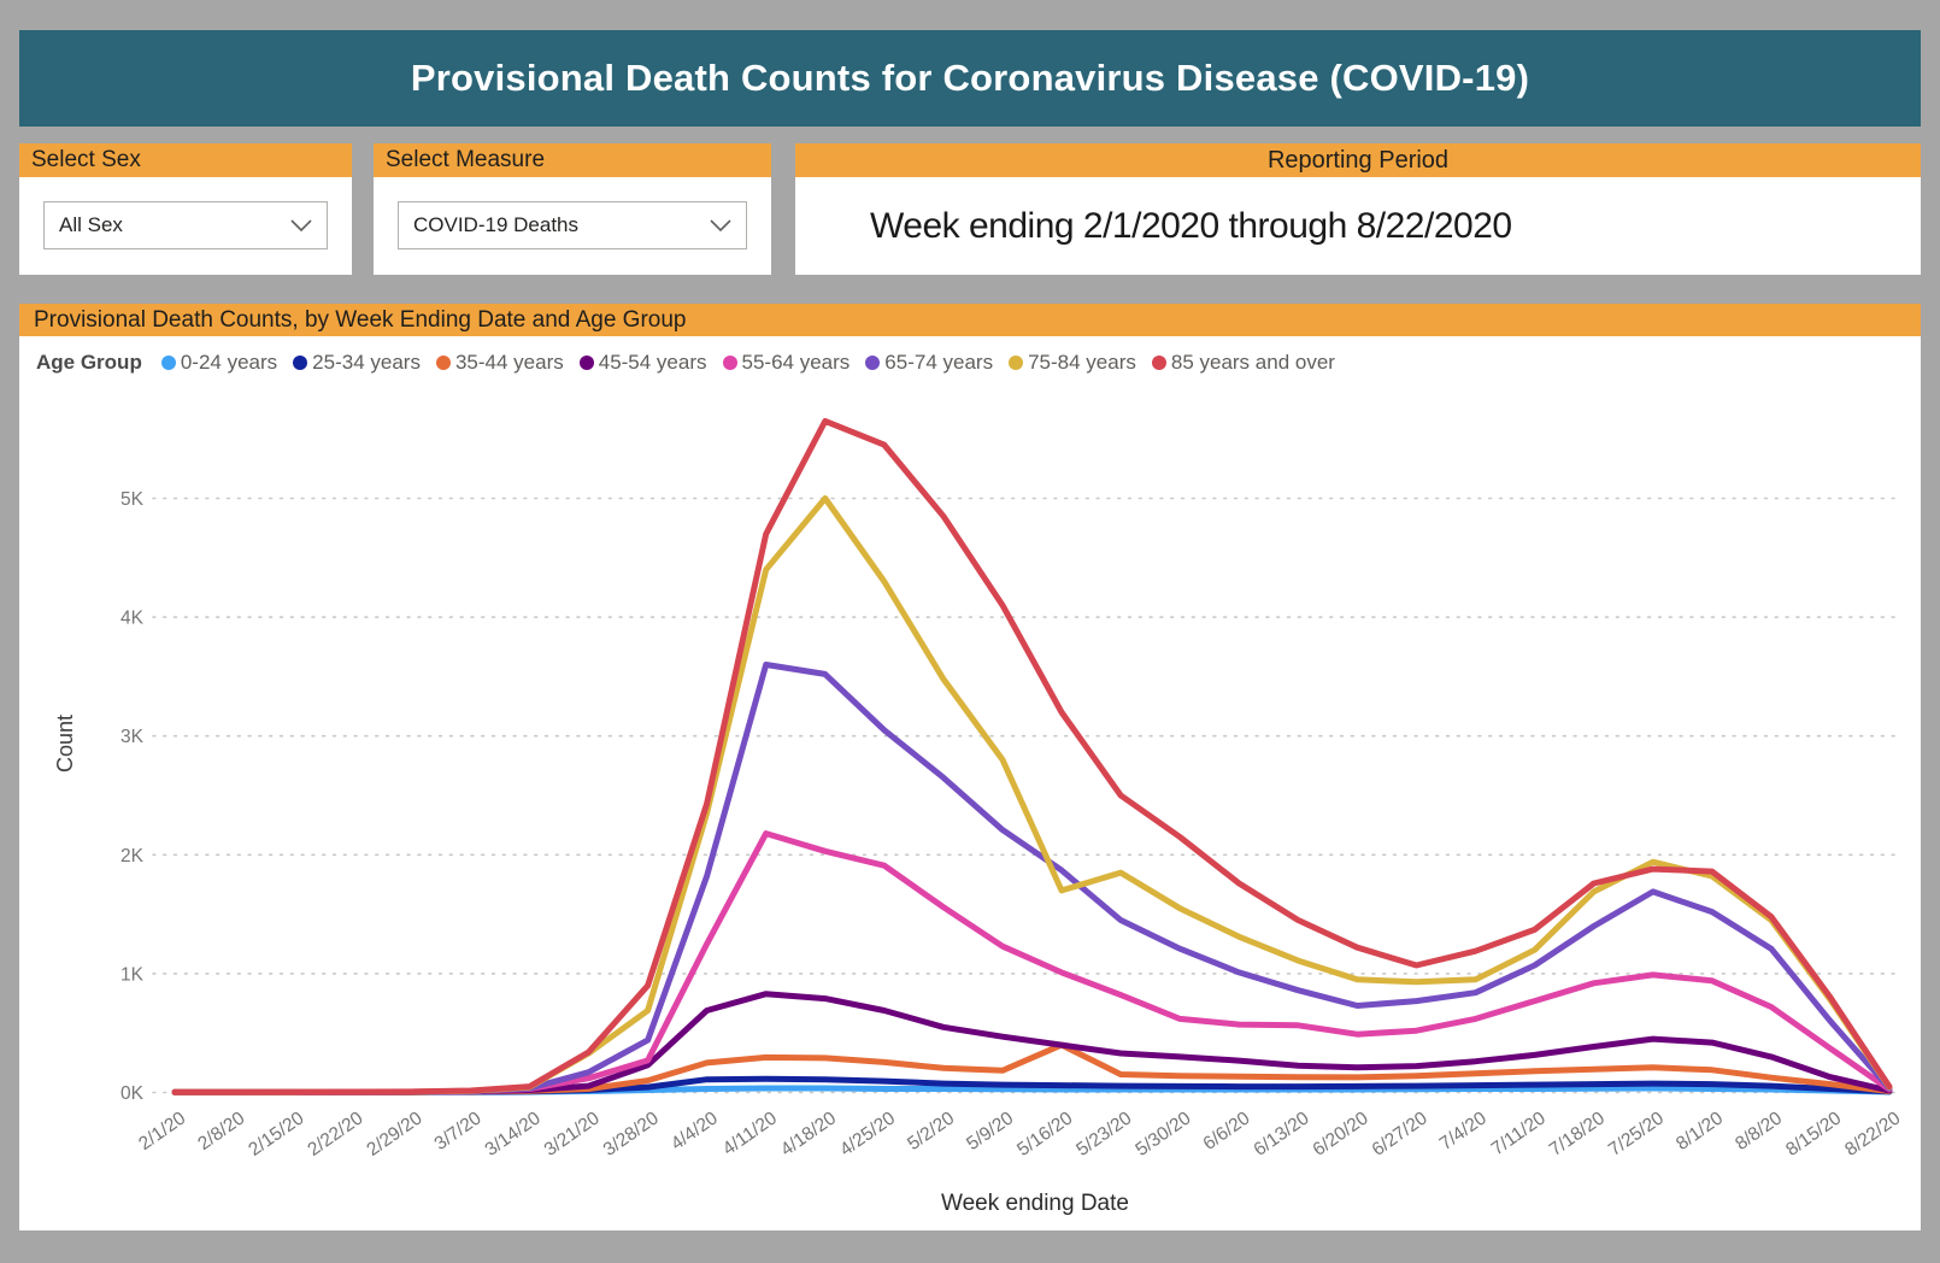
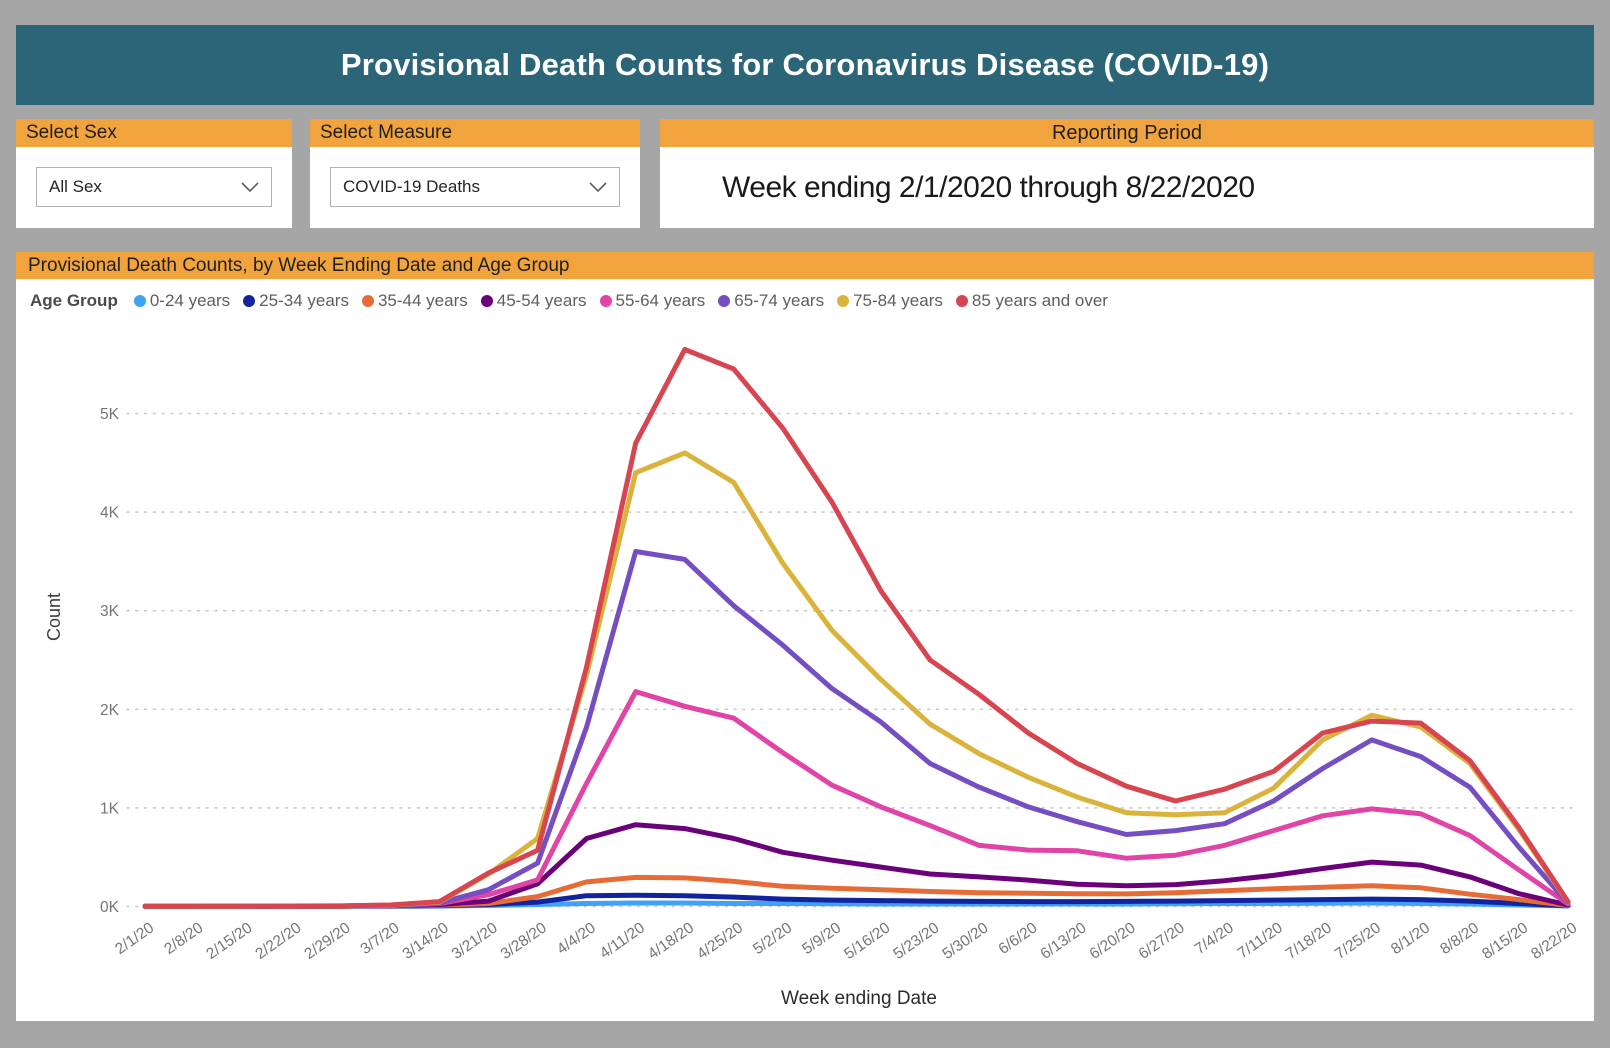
85 years and over/3/28/20: 0.9K -> 0.6K
75-84 years/4/18/20: 5.0K -> 4.6K
35-44 years/5/16/20: 0.4K -> 0.2K
75-84 years/5/16/20: 1.7K -> 2.3K
